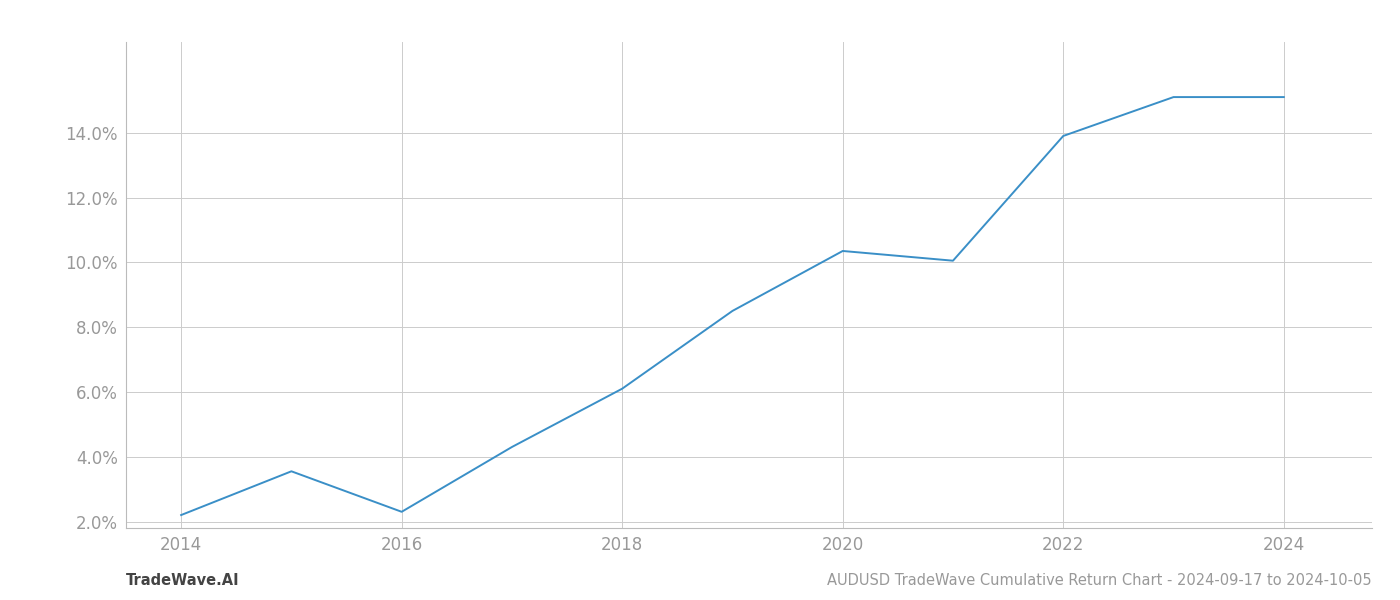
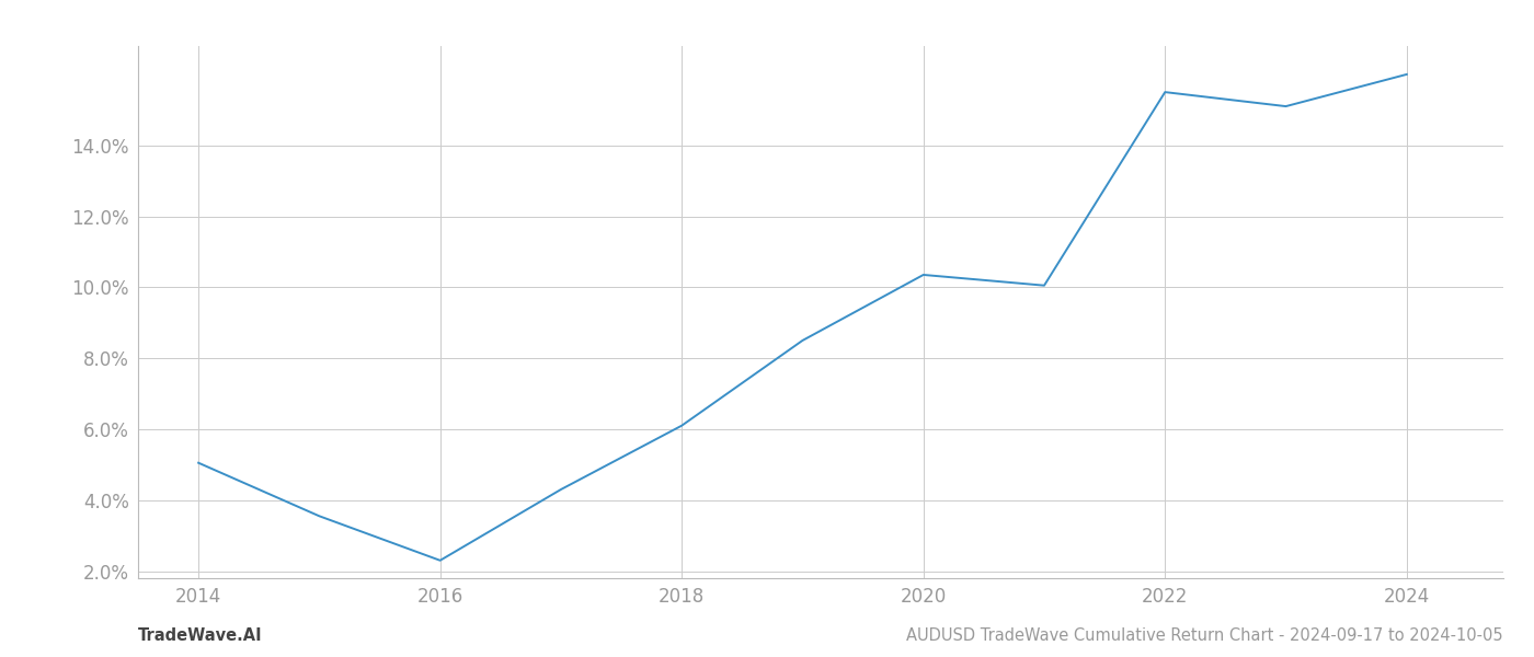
2014: 2.20% -> 5.05%
2022: 13.90% -> 15.50%
2024: 15.10% -> 16.00%
